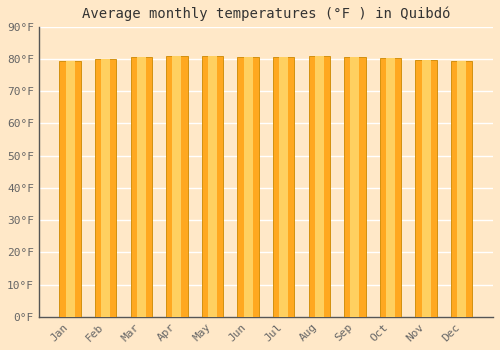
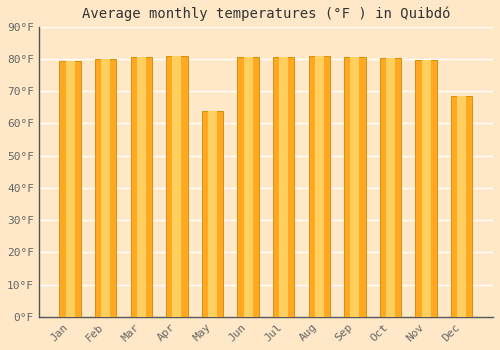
May: 81.0°F -> 64.0°F
Dec: 79.3°F -> 68.5°F
